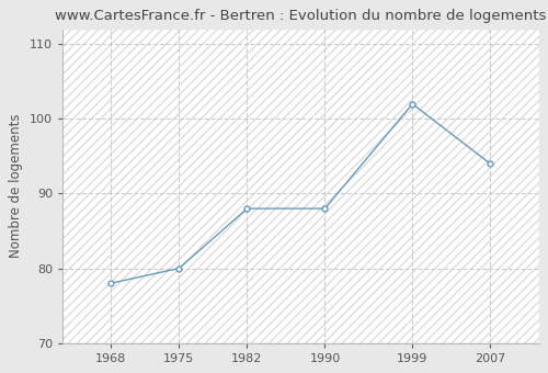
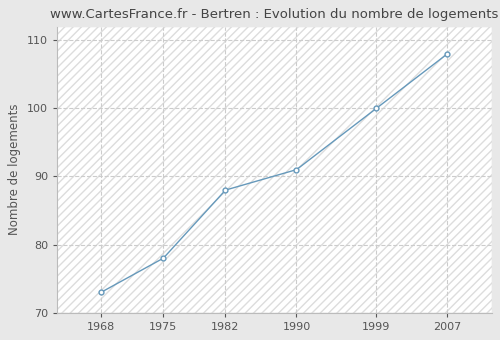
1968: 78 -> 73
1975: 80 -> 78
1990: 88 -> 91
1999: 102 -> 100
2007: 94 -> 108
